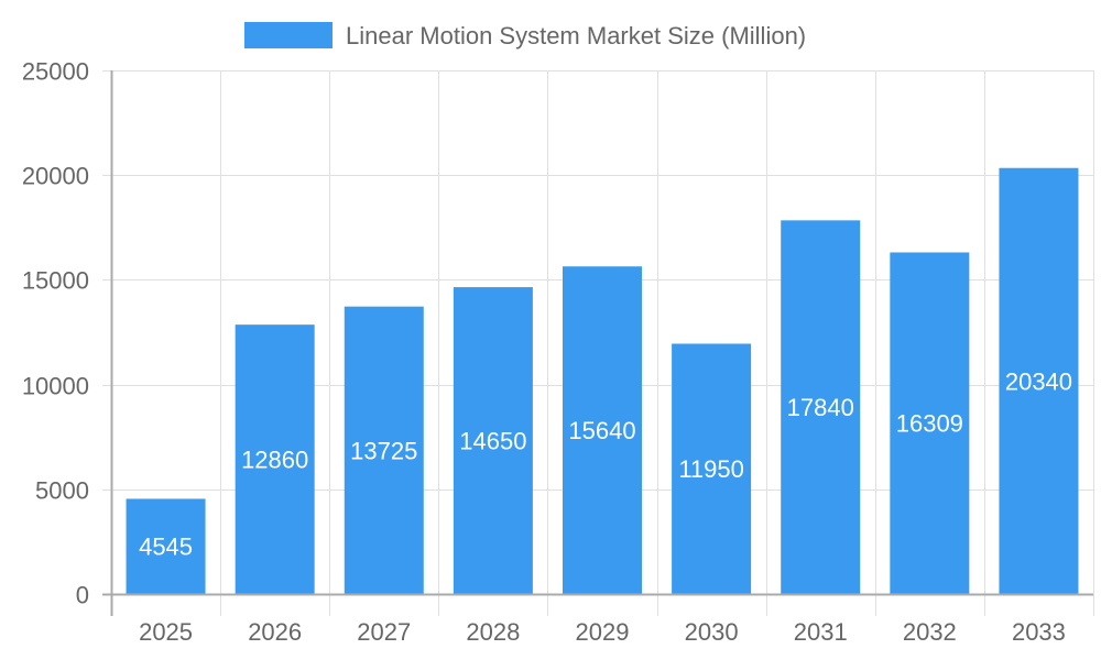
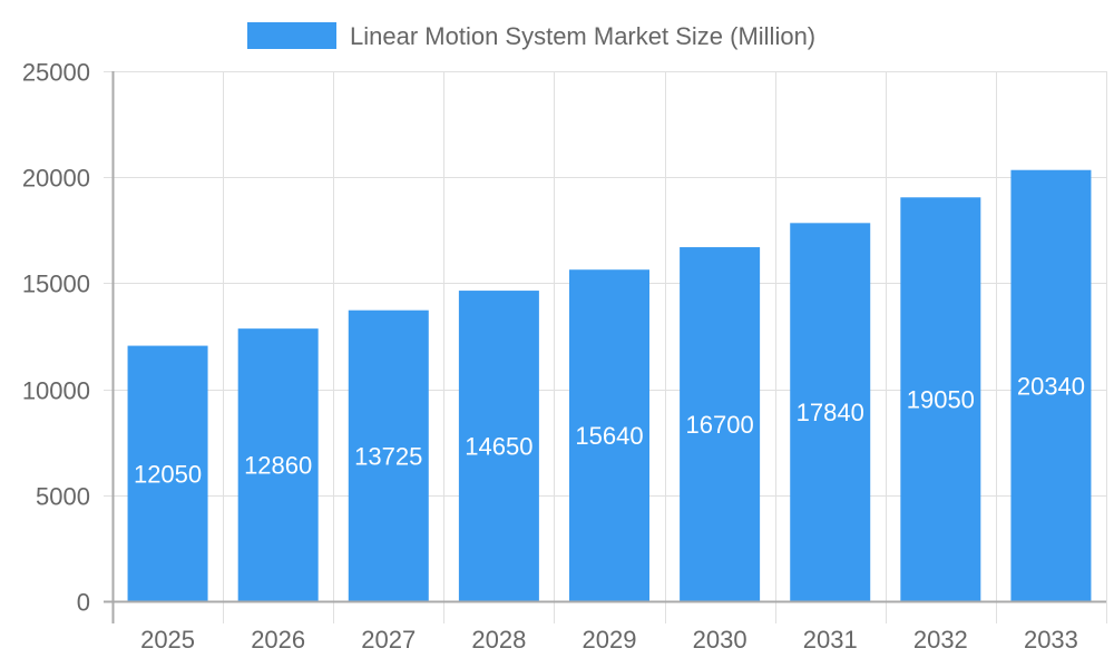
2025: 4545 -> 12050
2030: 11950 -> 16700
2032: 16309 -> 19050
